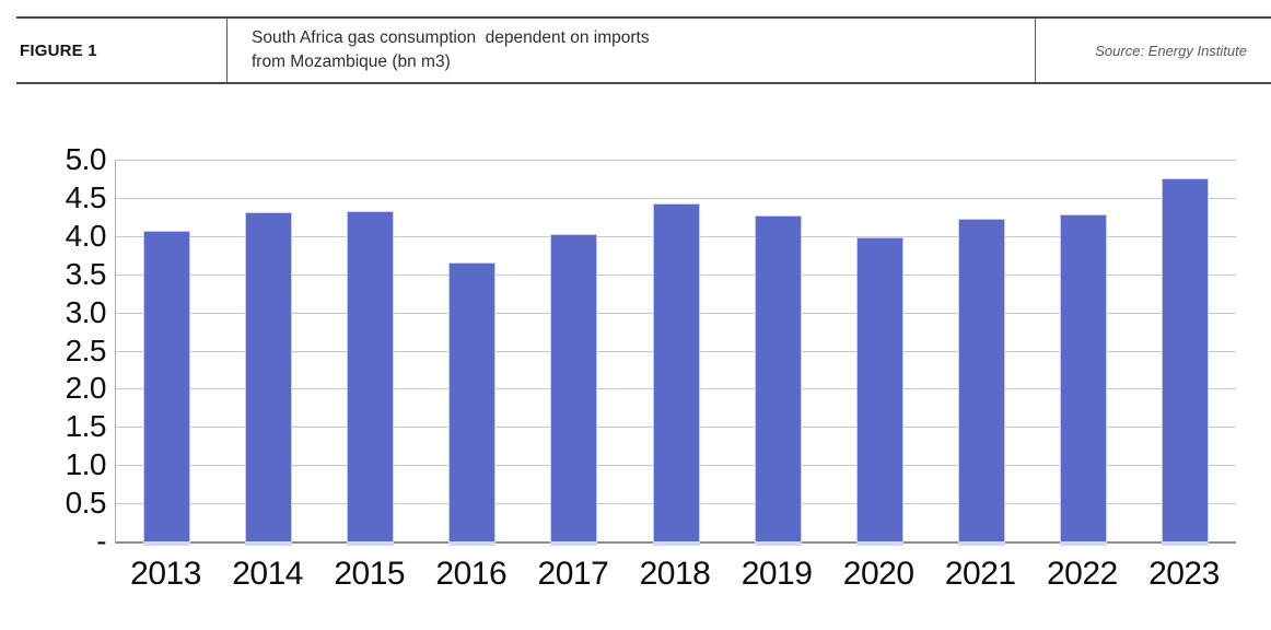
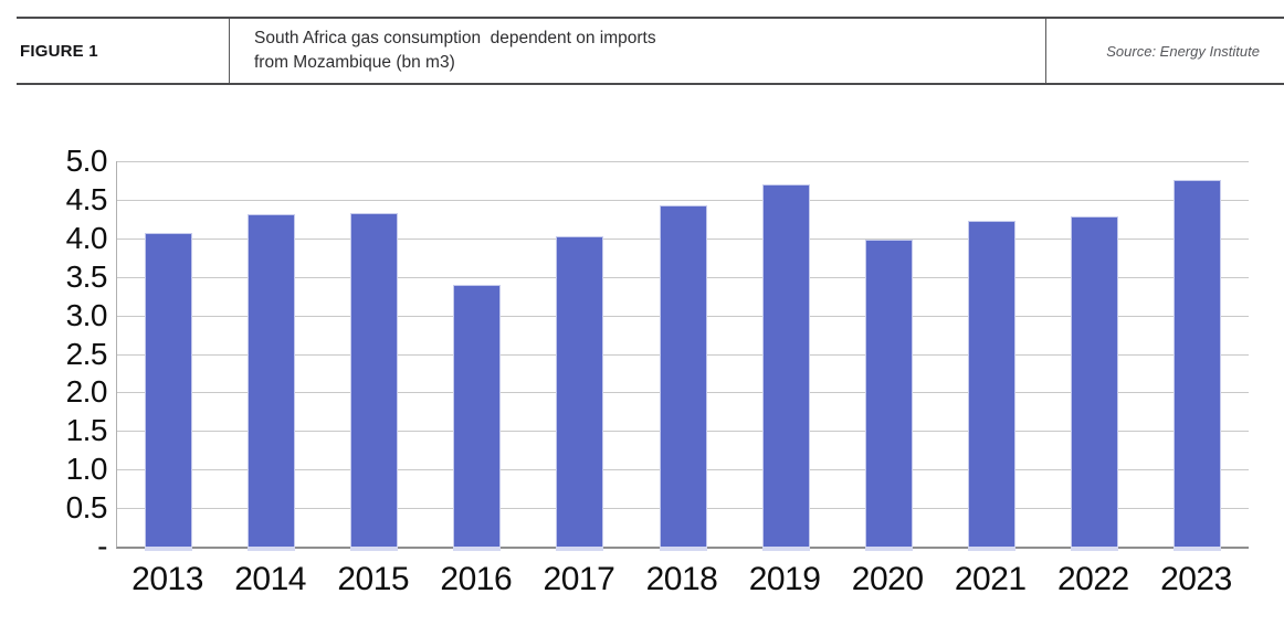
2016: 3.7 -> 3.4
2019: 4.3 -> 4.7
